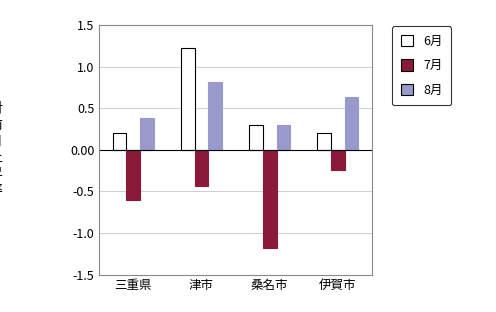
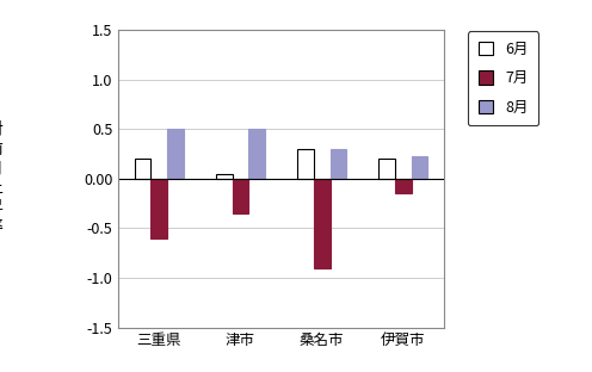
8月/三重県: 0.38 -> 0.50
6月/津市: 1.22 -> 0.05
7月/津市: -0.44 -> -0.35
8月/津市: 0.82 -> 0.50
7月/桑名市: -1.18 -> -0.90
7月/伊賀市: -0.24 -> -0.15
8月/伊賀市: 0.64 -> 0.22
